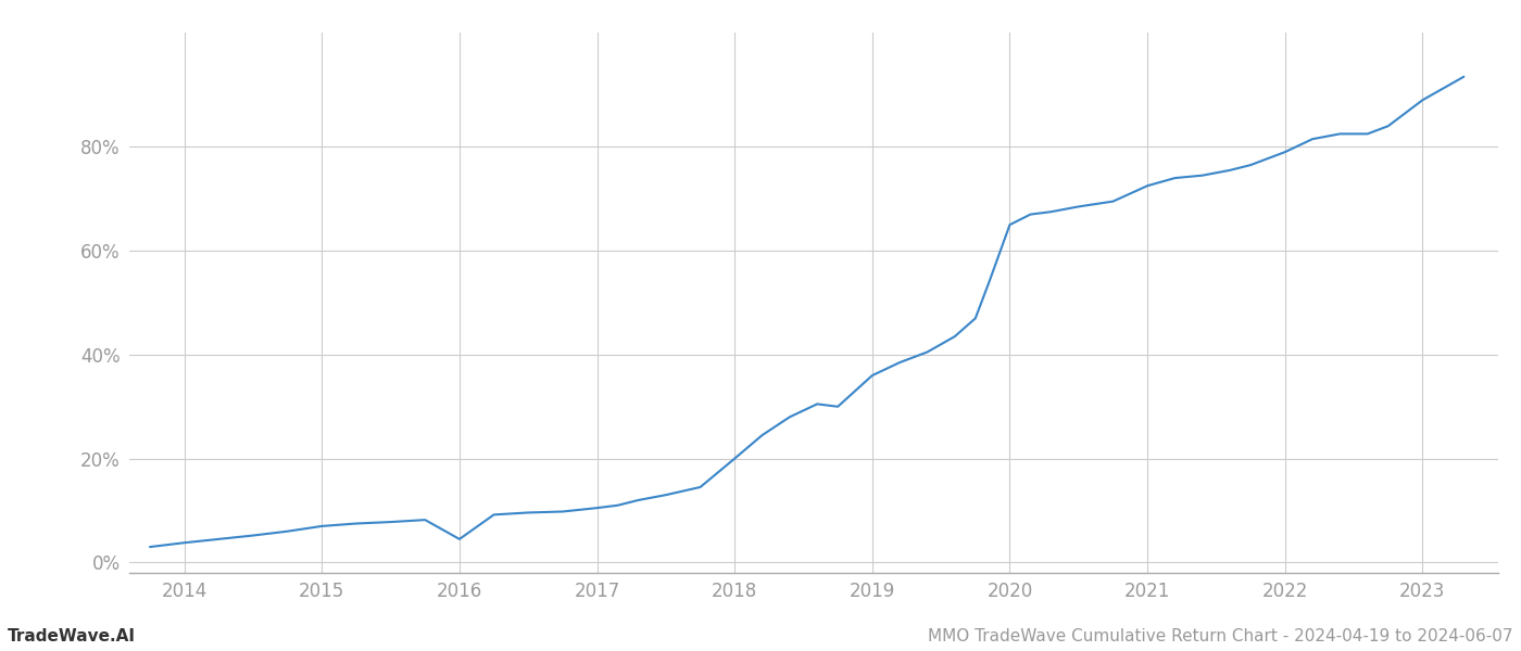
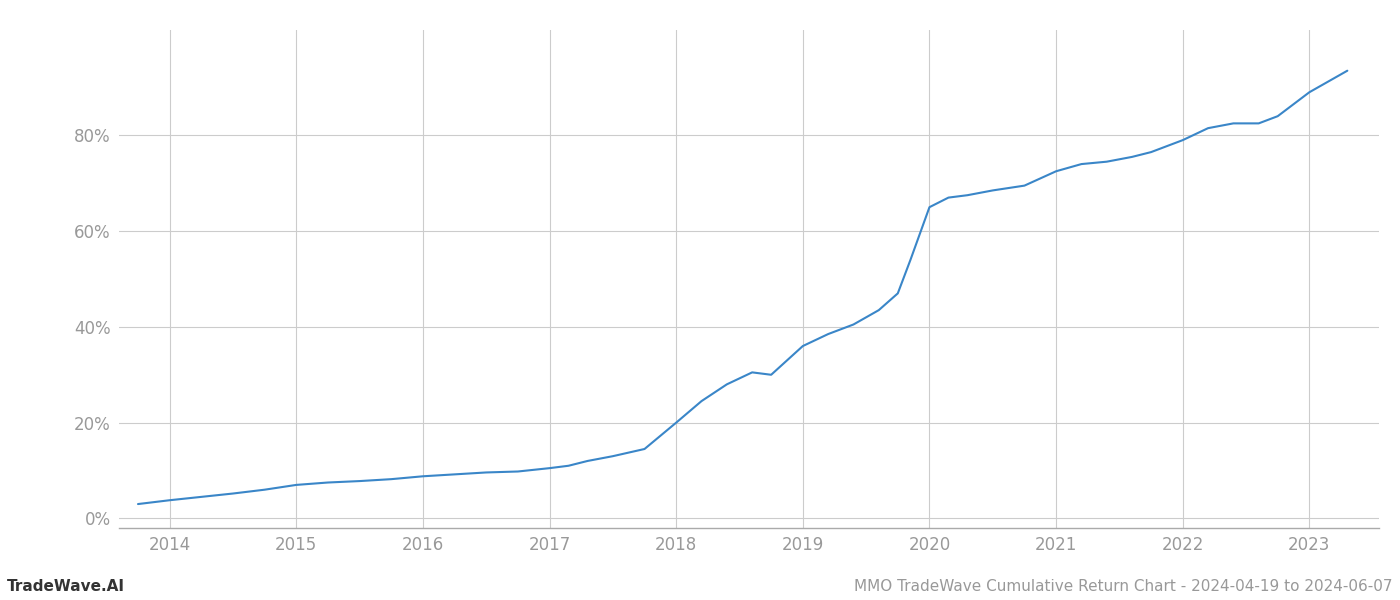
2016: 4.5% -> 8.8%
